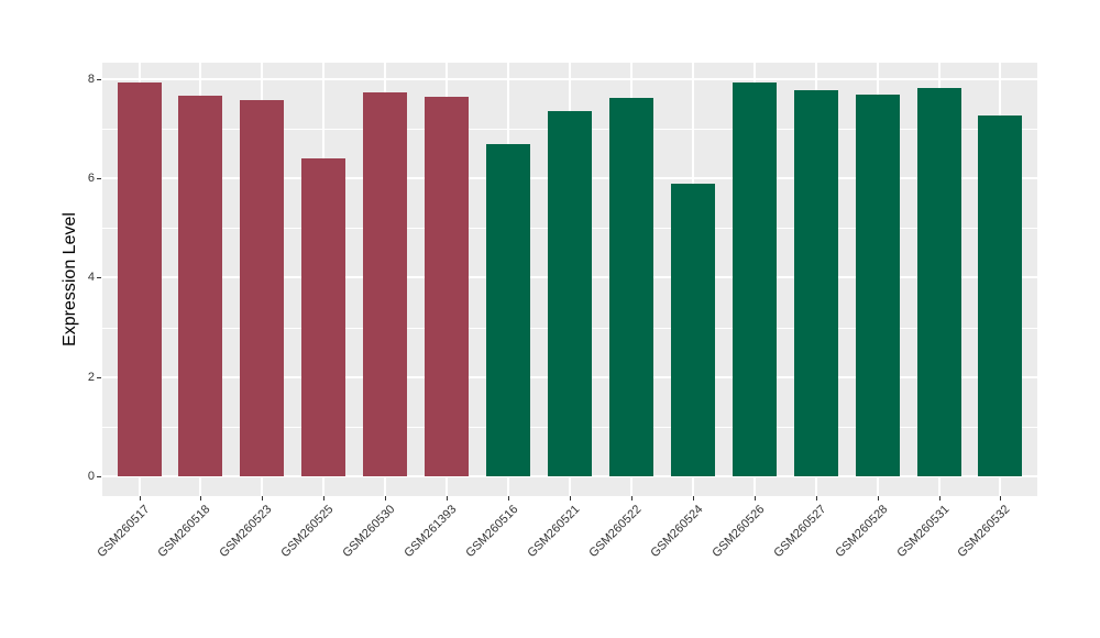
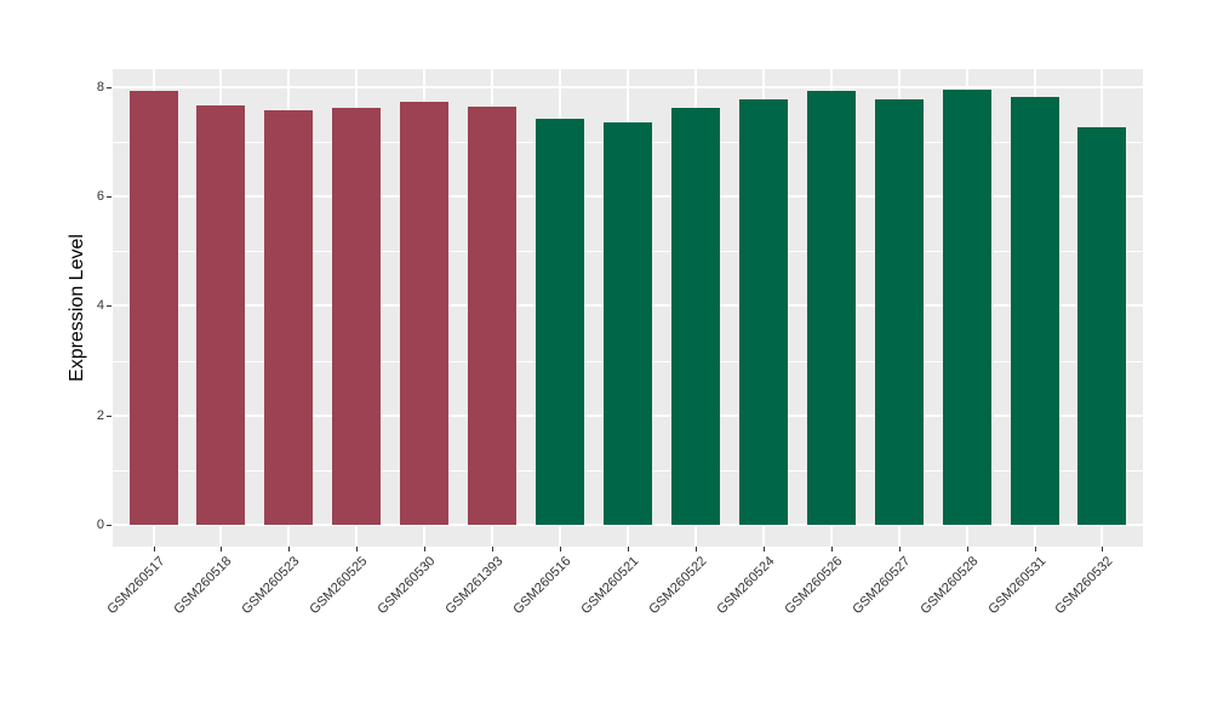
GSM260525: 6.4 -> 7.6
GSM260516: 6.7 -> 7.4
GSM260524: 5.9 -> 7.8
GSM260528: 7.7 -> 8.0
